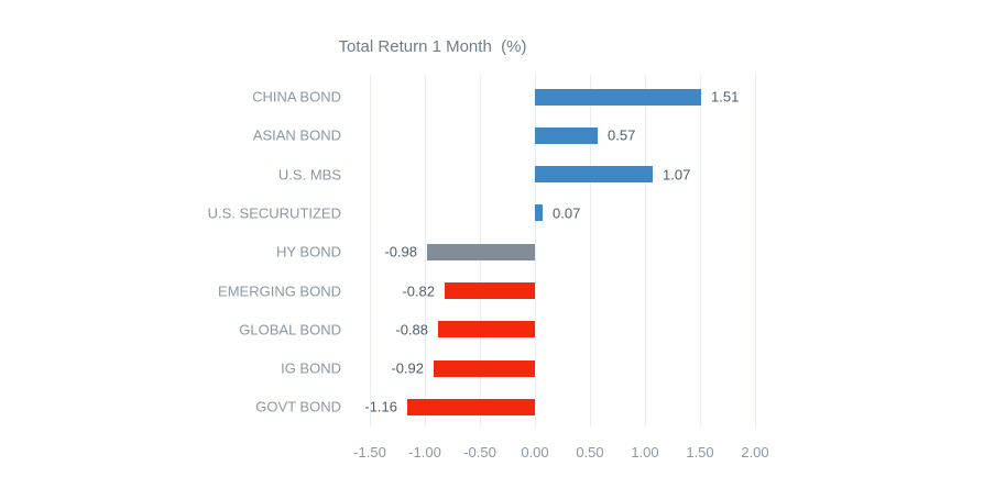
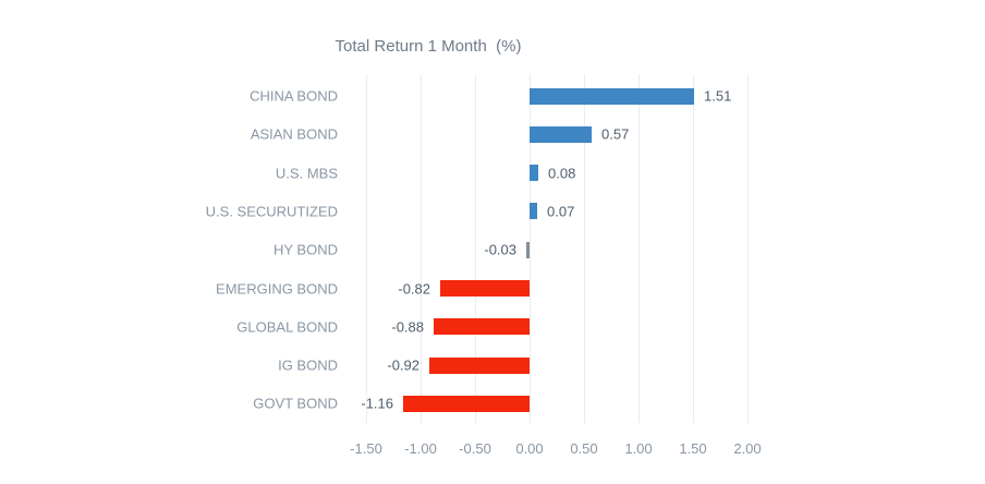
U.S. MBS: 1.07 -> 0.08
HY BOND: -0.98 -> -0.03
